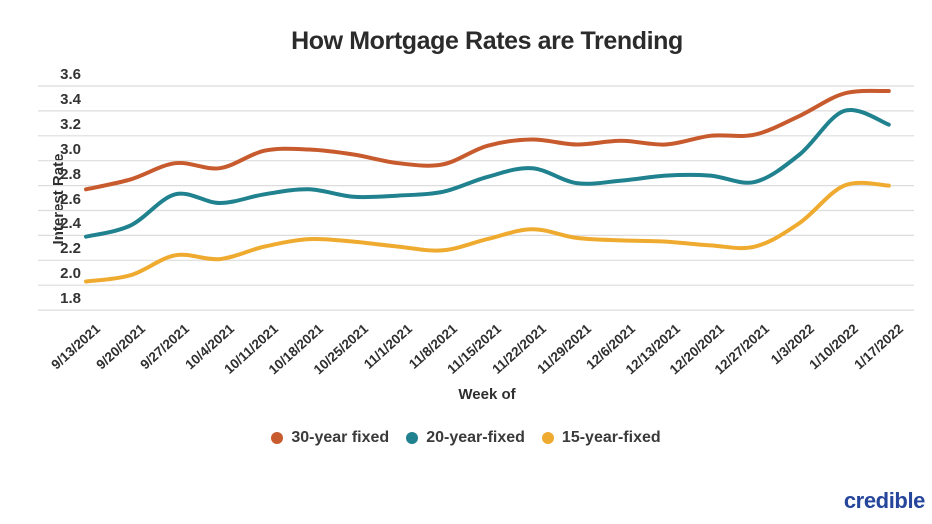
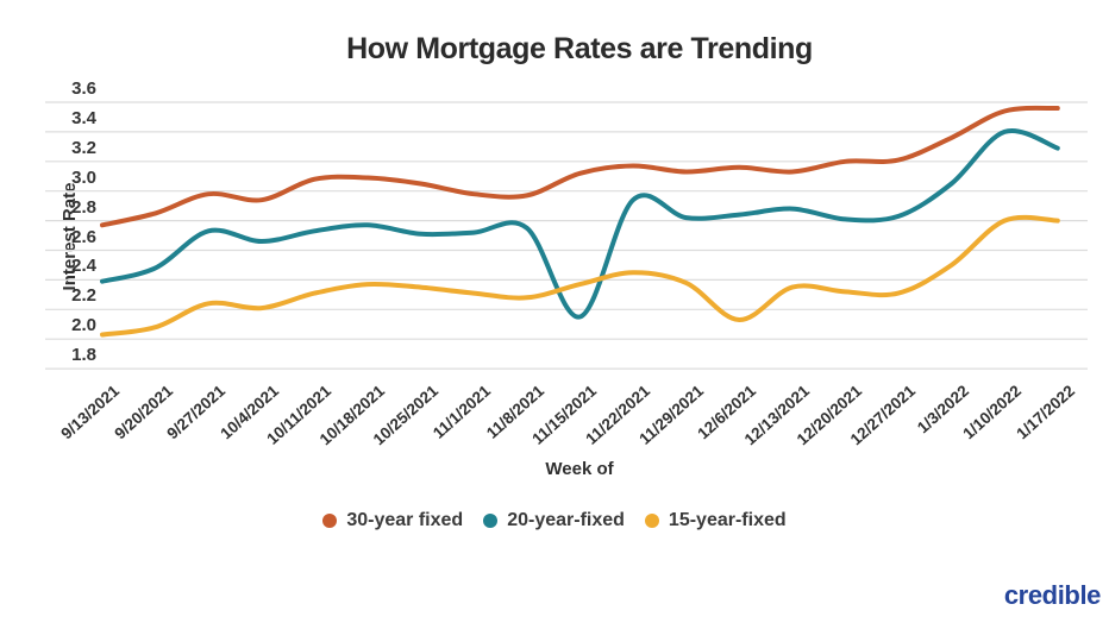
20-year-fixed/11/15/2021: 2.87 -> 2.15
15-year-fixed/12/6/2021: 2.36 -> 2.13
20-year-fixed/12/20/2021: 2.88 -> 2.81
